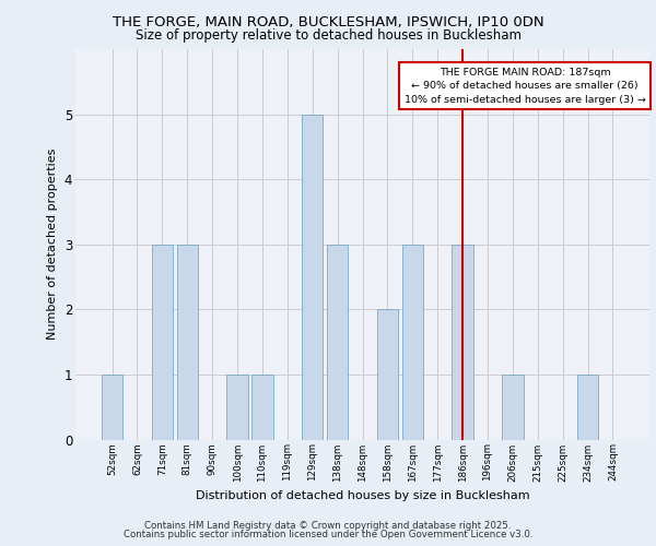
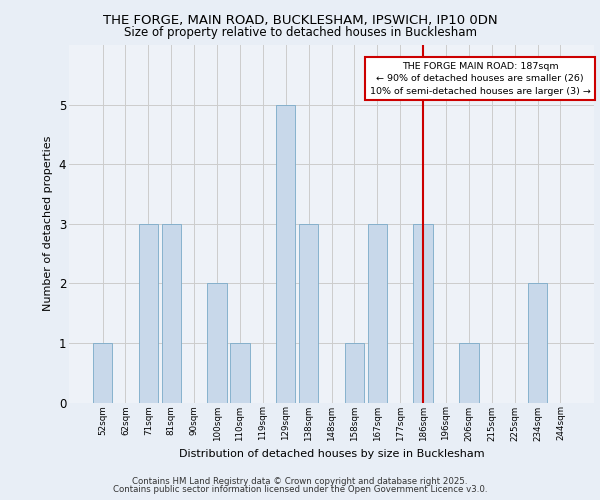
100sqm: 1 -> 2
158sqm: 2 -> 1
234sqm: 1 -> 2
